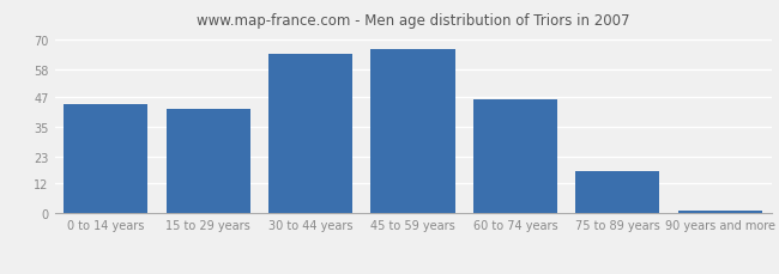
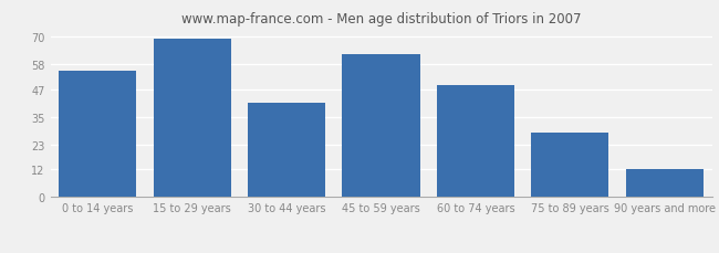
0 to 14 years: 44 -> 55
15 to 29 years: 42 -> 69
30 to 44 years: 64 -> 41
45 to 59 years: 66 -> 62
60 to 74 years: 46 -> 49
75 to 89 years: 17 -> 28
90 years and more: 1 -> 12
